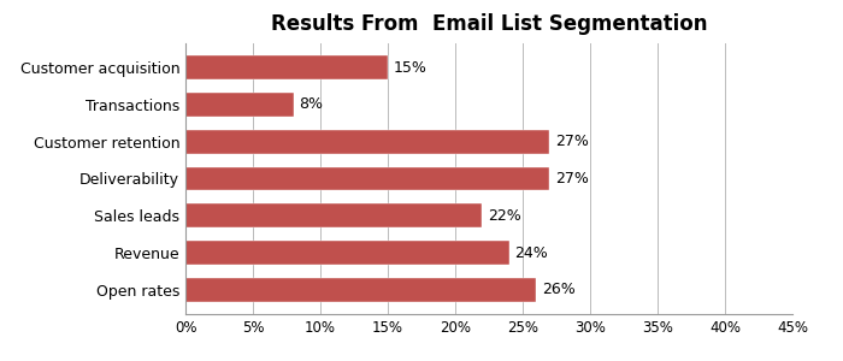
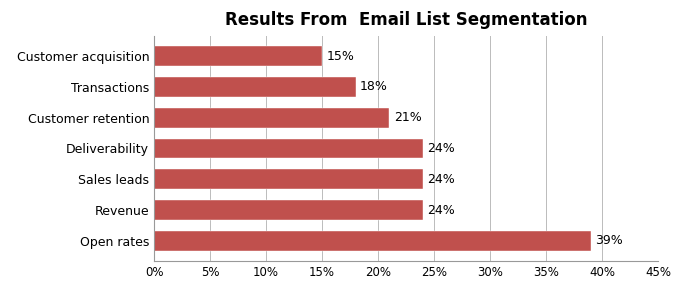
Transactions: 8% -> 18%
Customer retention: 27% -> 21%
Deliverability: 27% -> 24%
Sales leads: 22% -> 24%
Open rates: 26% -> 39%
